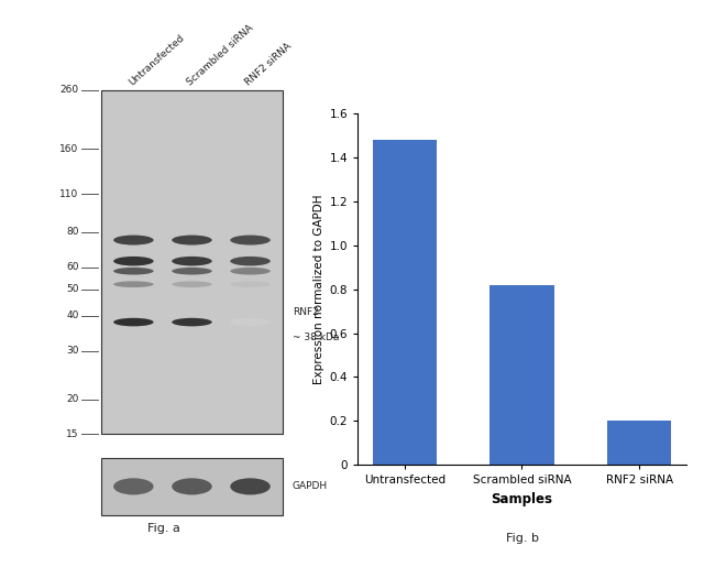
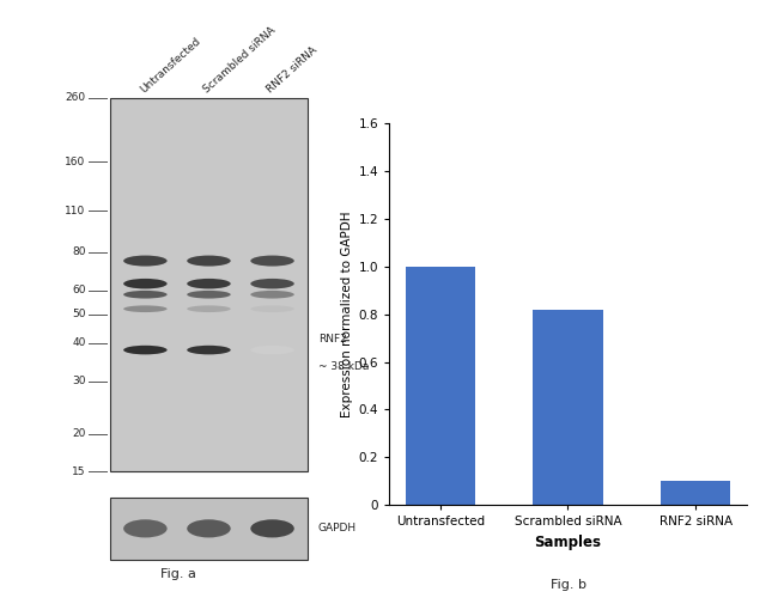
Untransfected: 1.48 -> 1.00
RNF2 siRNA: 0.20 -> 0.10
